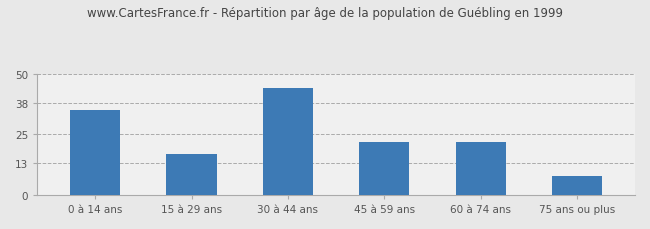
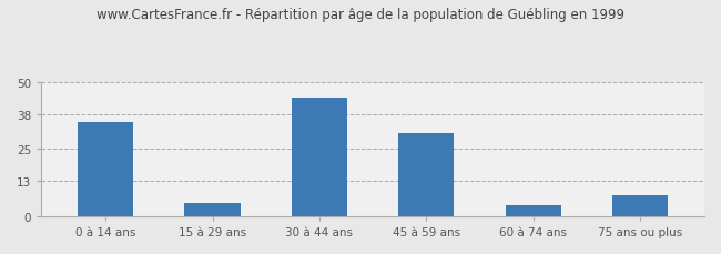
15 à 29 ans: 17 -> 5
45 à 59 ans: 22 -> 31
60 à 74 ans: 22 -> 4
